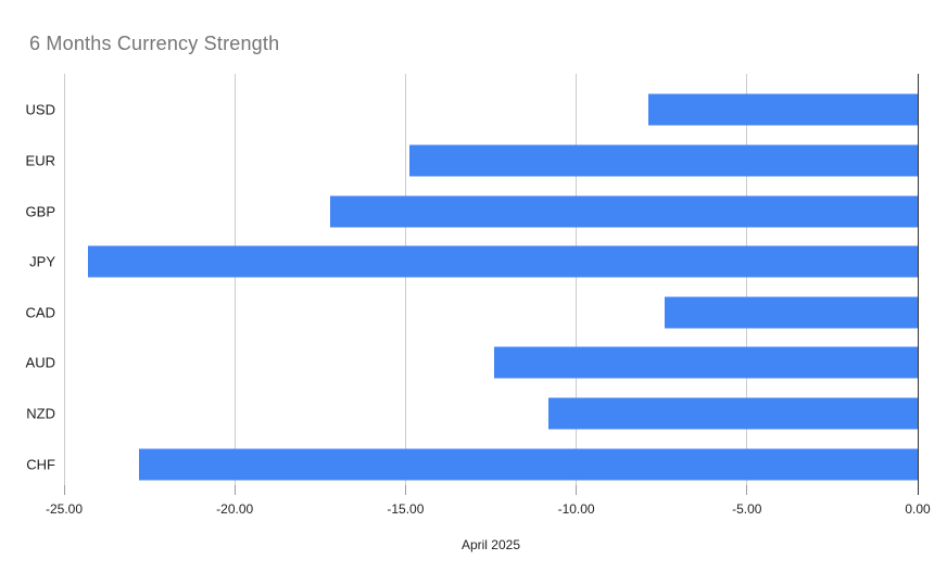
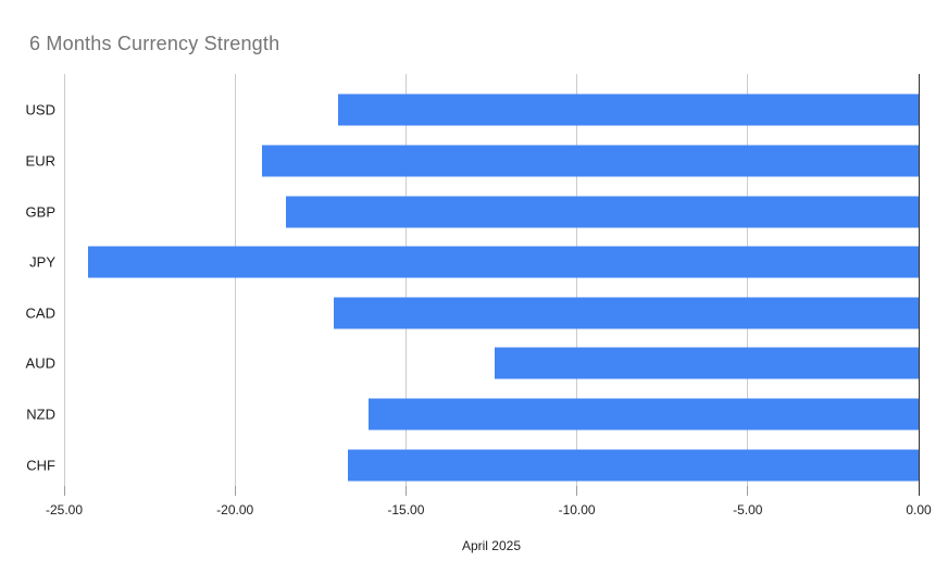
USD: -7.9 -> -17.0
EUR: -14.9 -> -19.2
GBP: -17.2 -> -18.5
CAD: -7.4 -> -17.1
NZD: -10.8 -> -16.1
CHF: -22.8 -> -16.7
